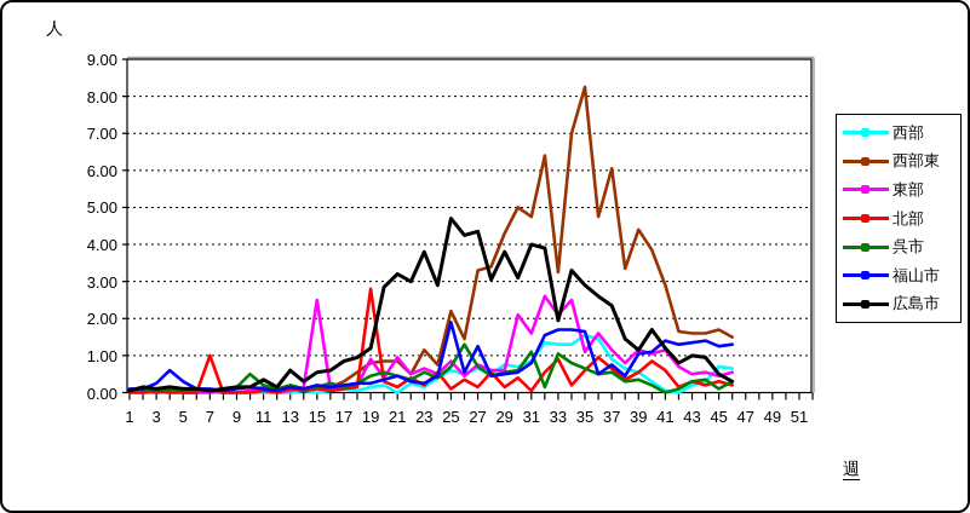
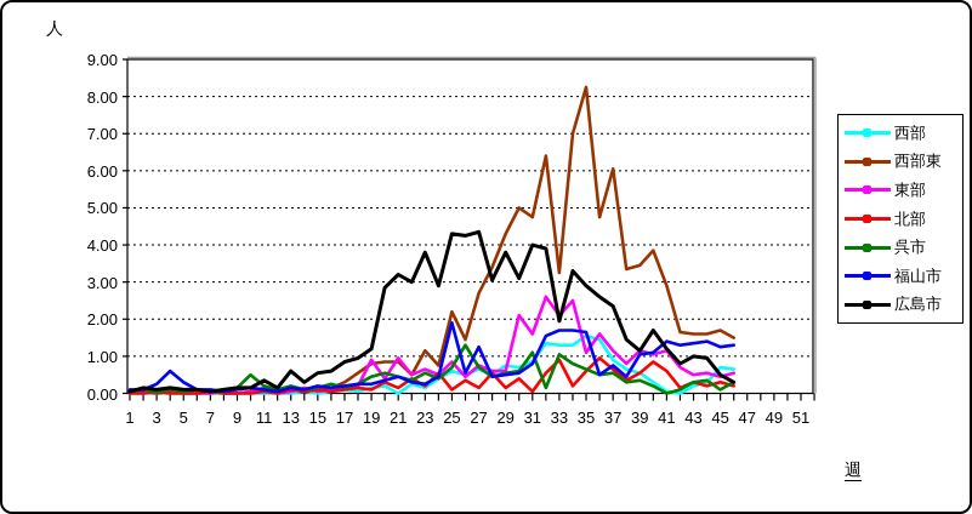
北部/7: 1.0 -> 0.1
東部/15: 2.5 -> 0.1
北部/19: 2.8 -> 0.1
広島市/25: 4.7 -> 4.3
西部東/27: 3.3 -> 2.7
西部東/39: 4.4 -> 3.5
